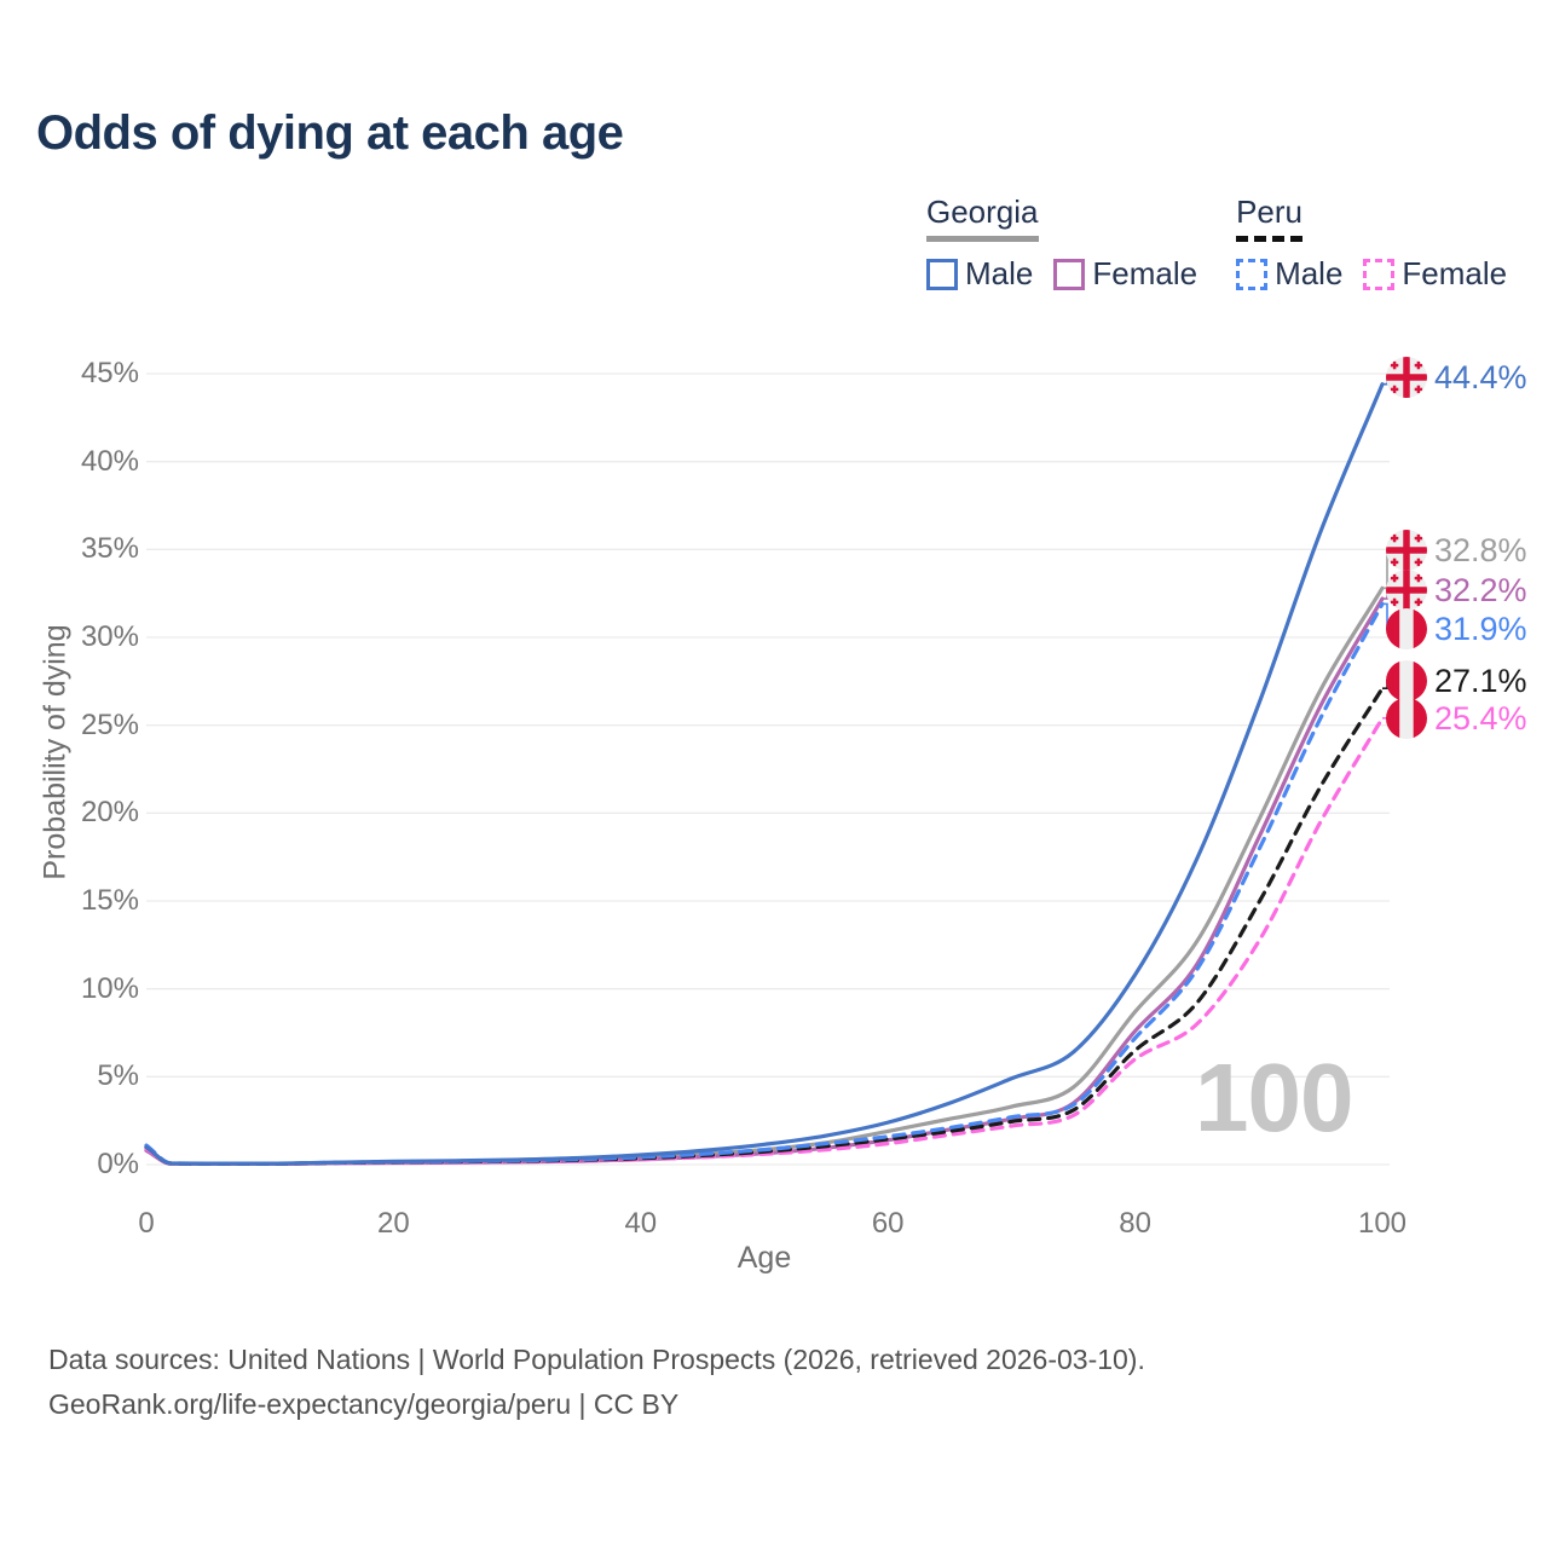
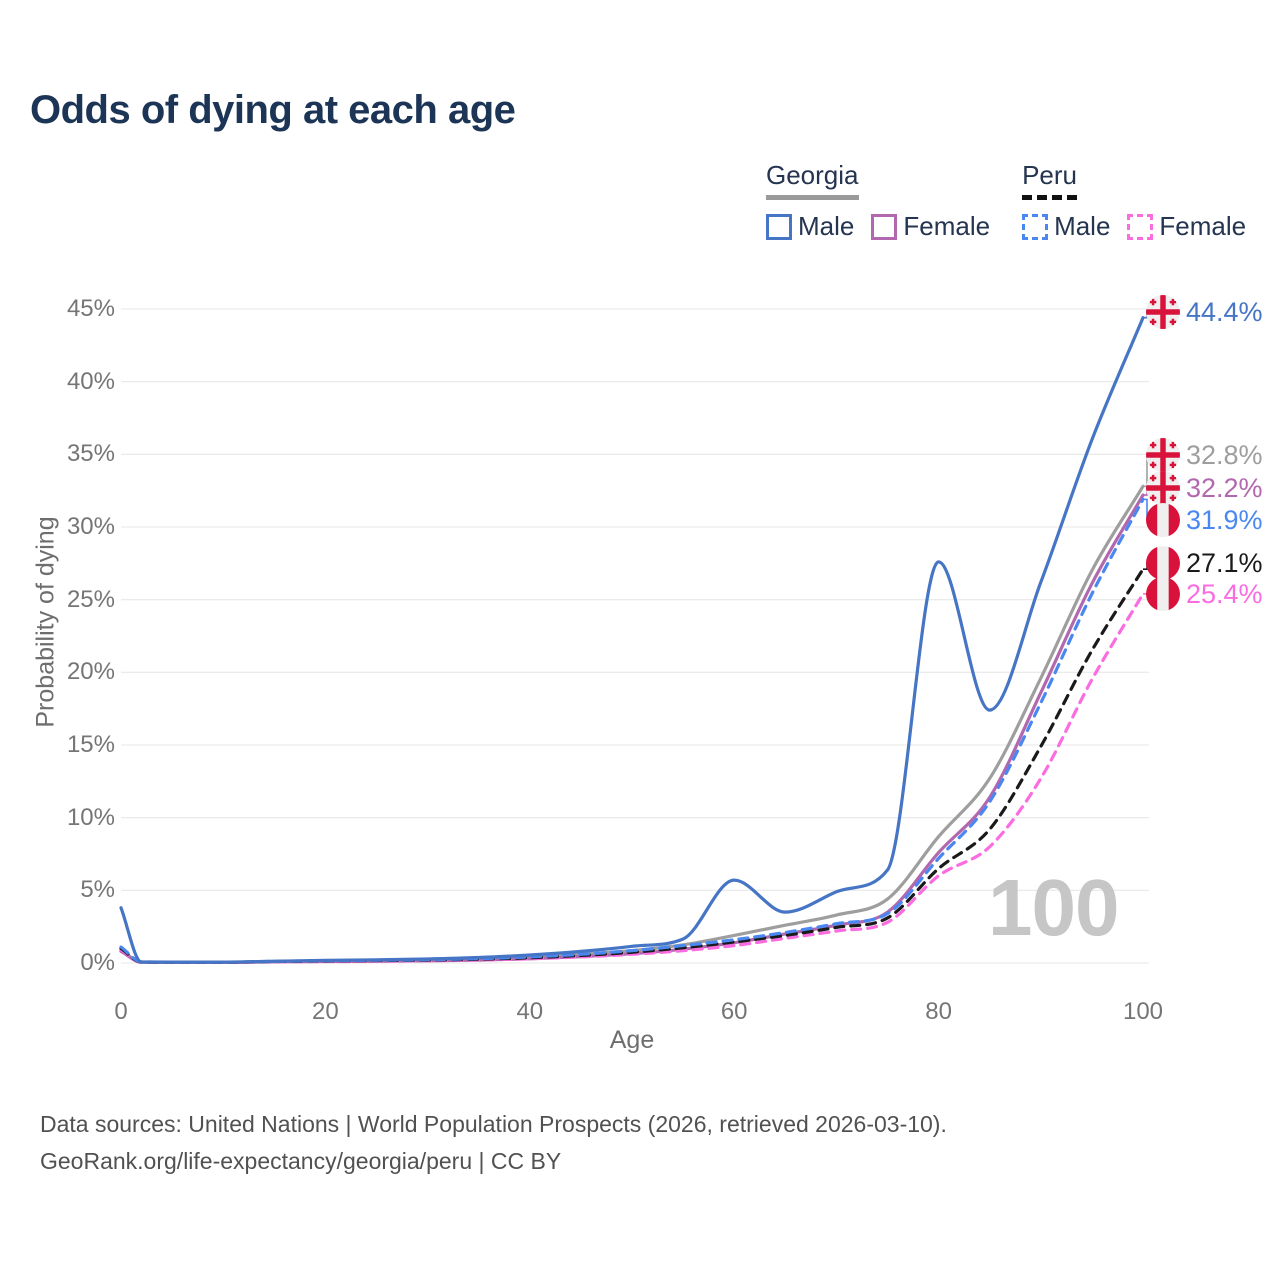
Georgia Male/0: 1.0% -> 3.8%
Georgia Male/60: 2.4% -> 5.7%
Georgia Male/80: 10.8% -> 27.6%
